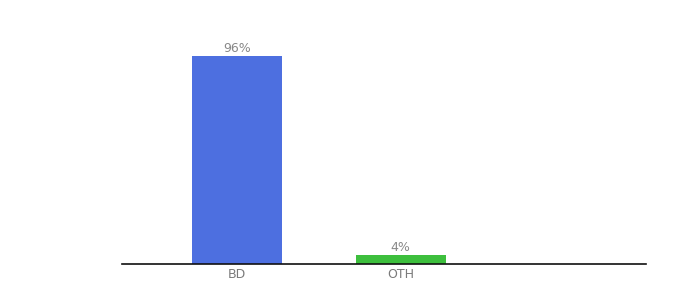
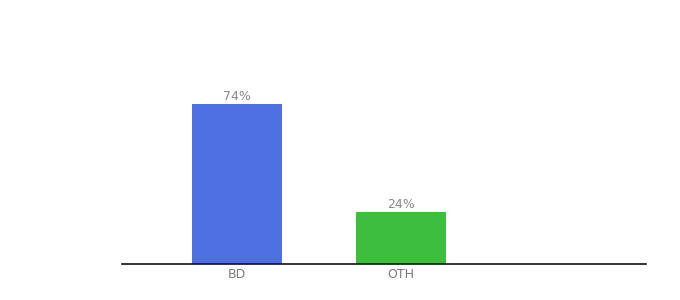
BD: 96% -> 74%
OTH: 4% -> 24%
